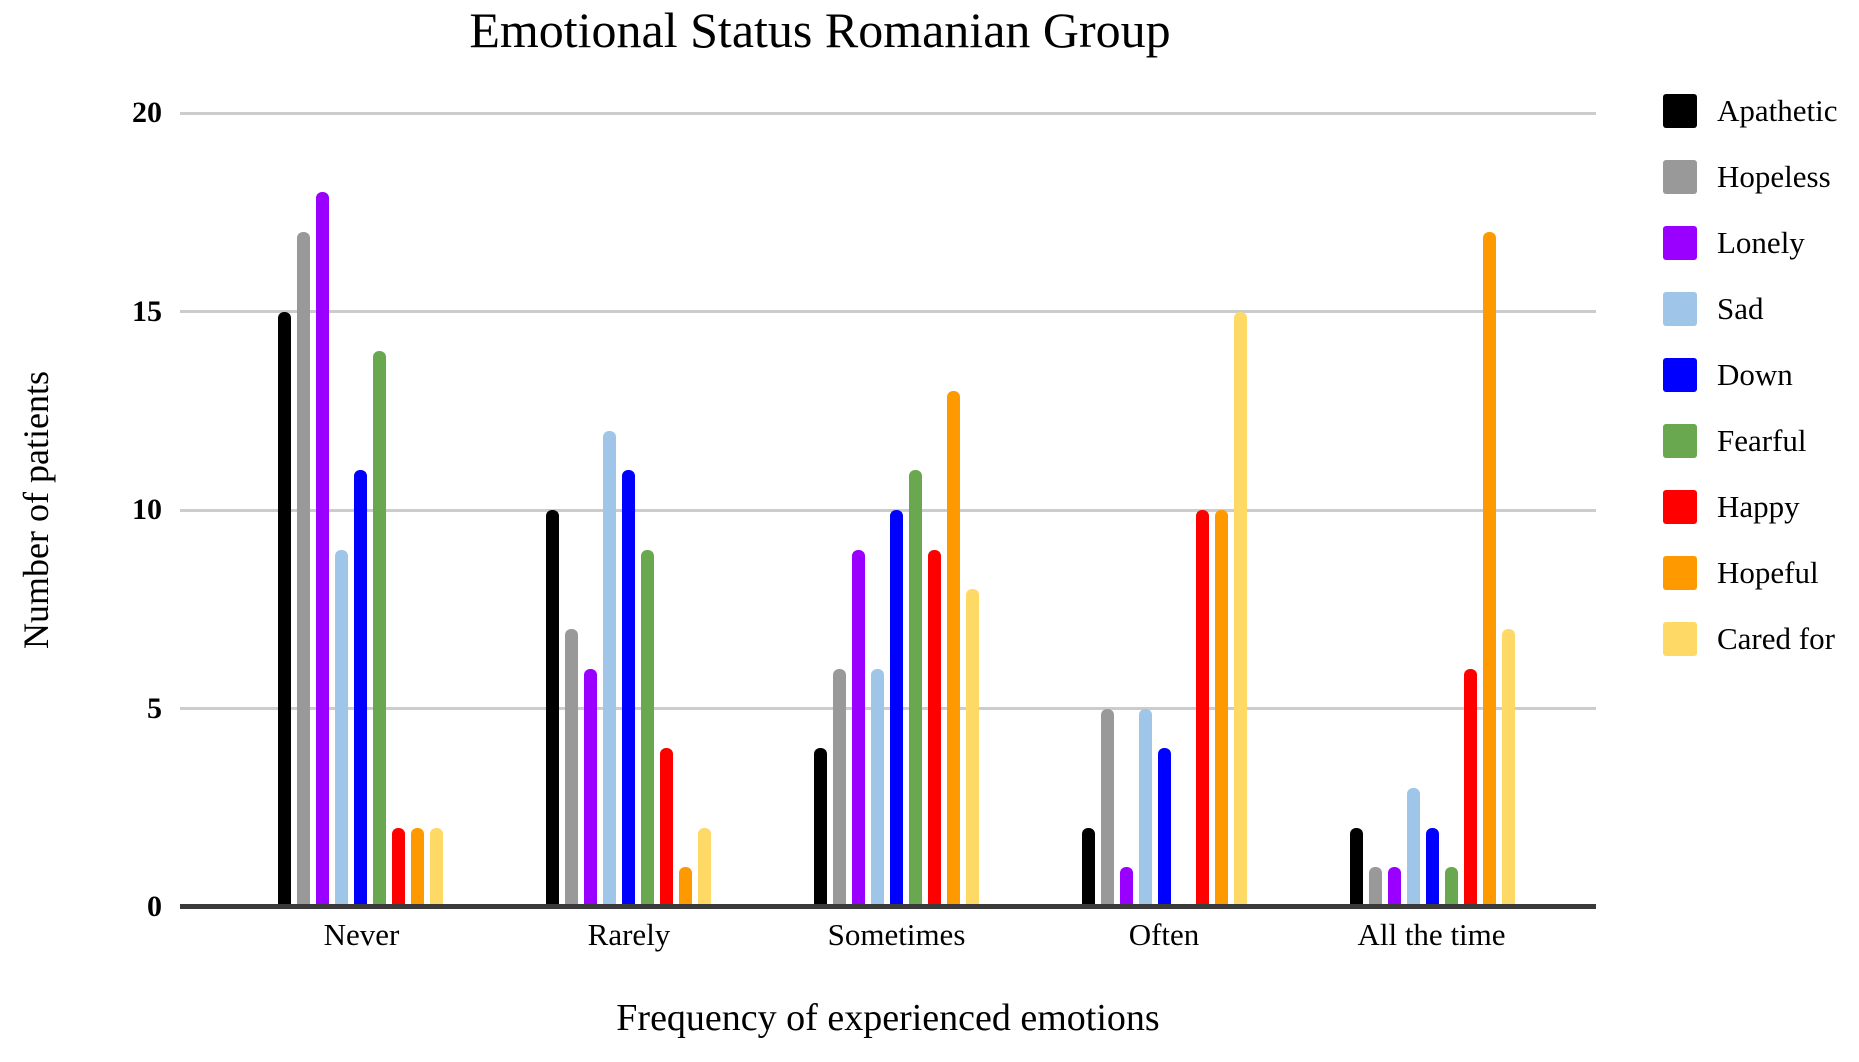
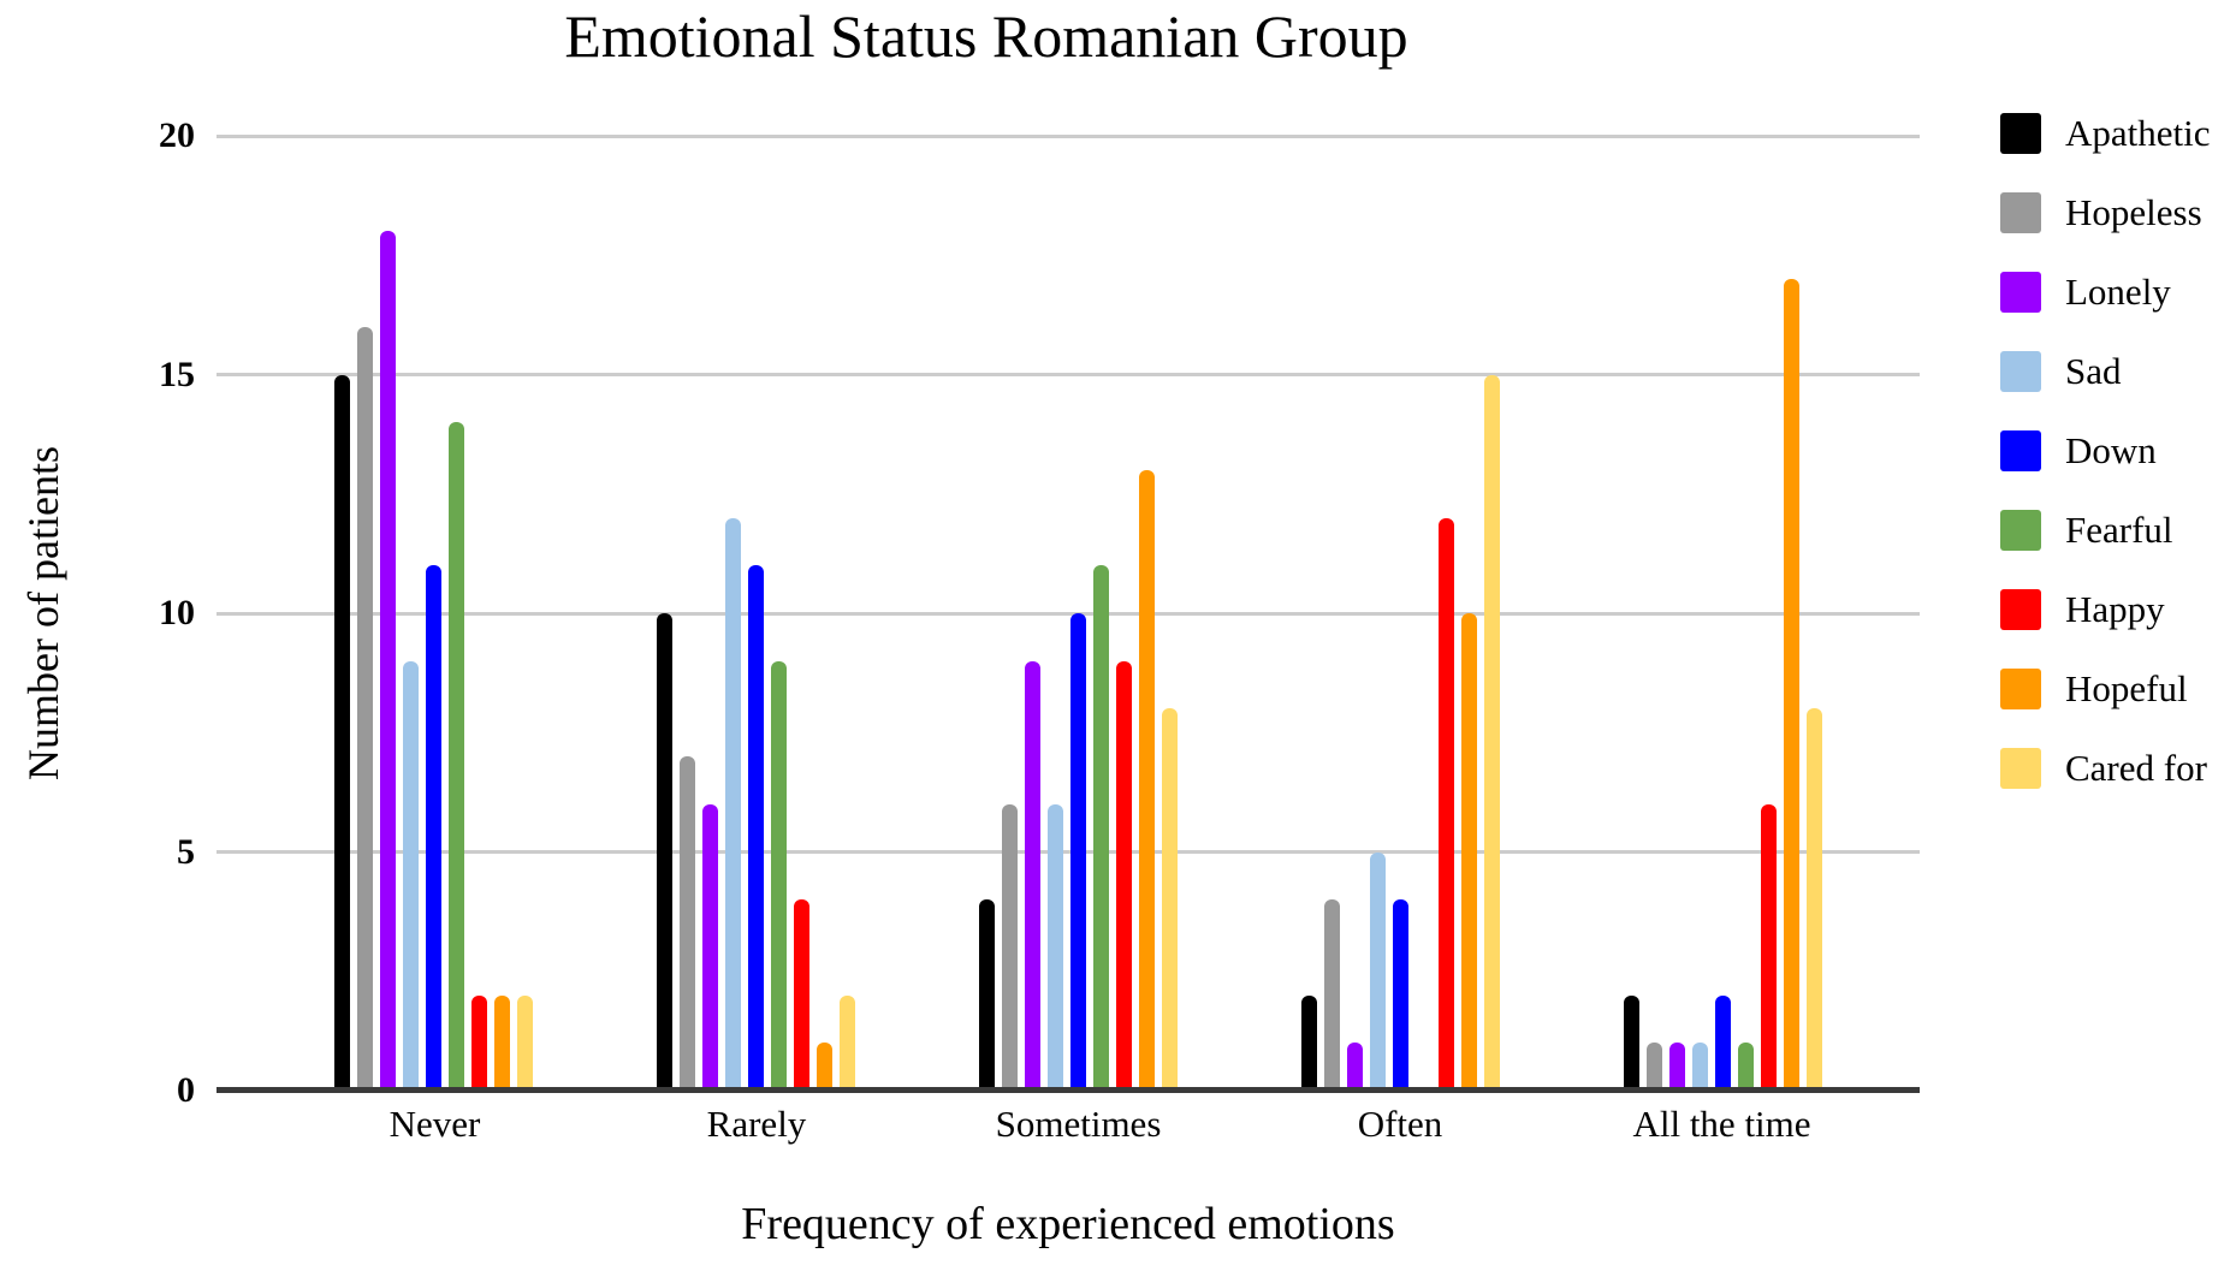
Hopeless/Never: 17 -> 16
Hopeless/Often: 5 -> 4
Happy/Often: 10 -> 12
Sad/All the time: 3 -> 1
Cared for/All the time: 7 -> 8
